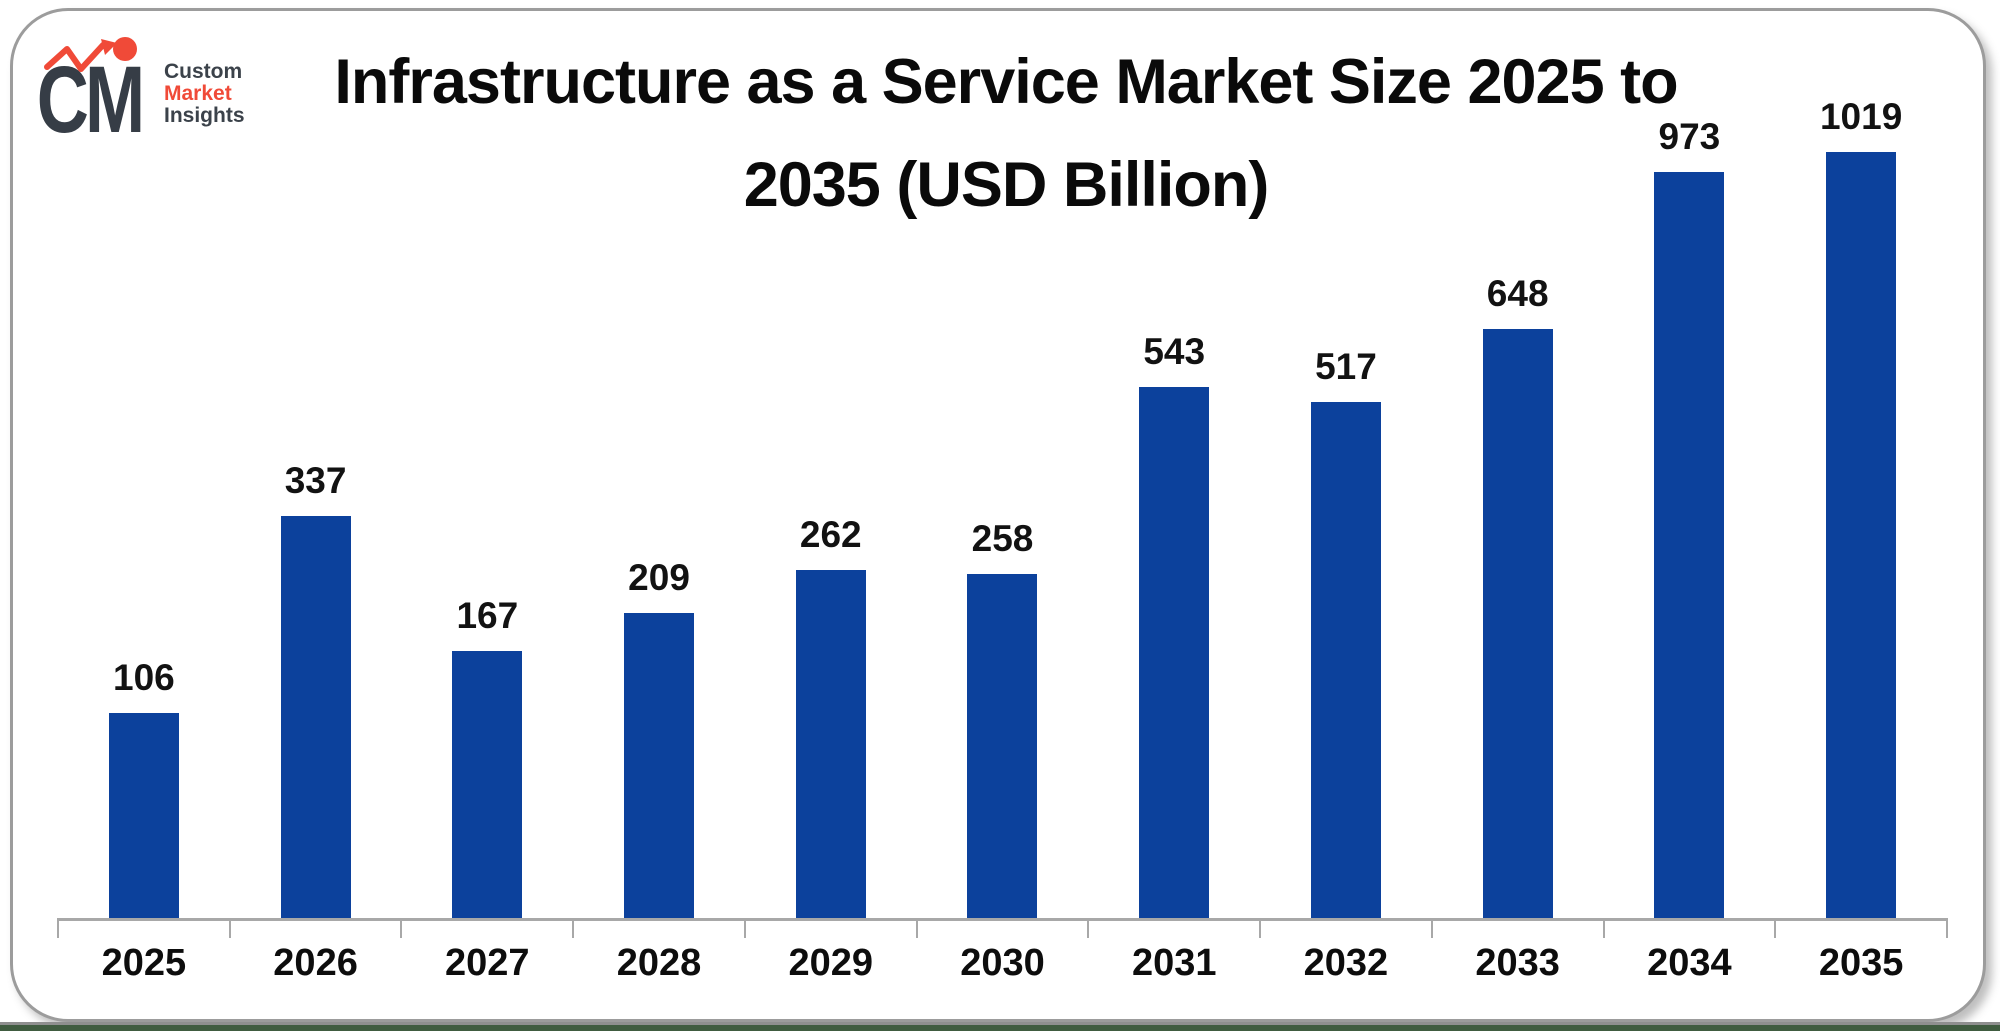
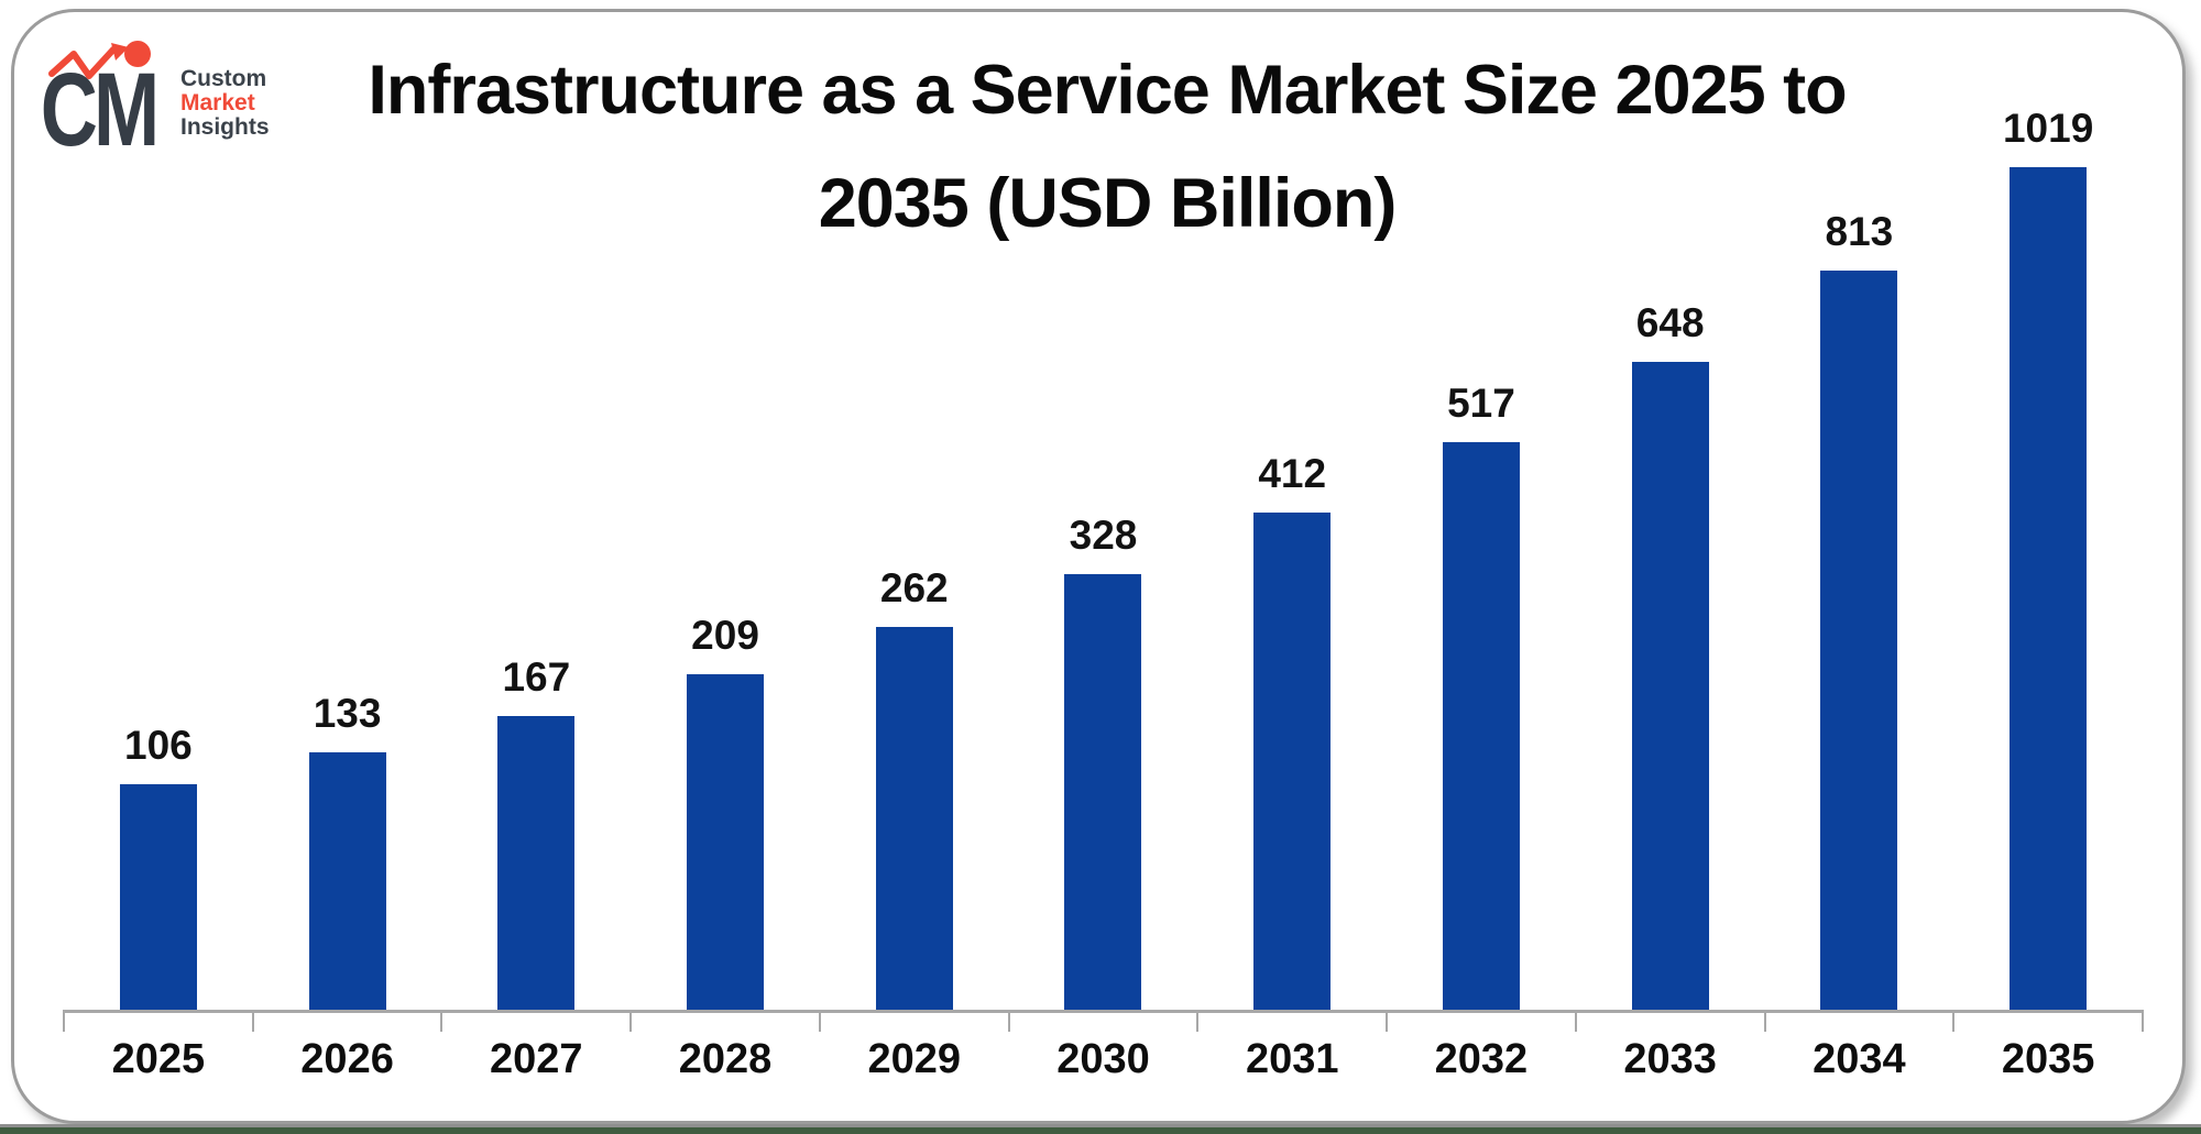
2026: 337 -> 133
2030: 258 -> 328
2031: 543 -> 412
2034: 973 -> 813
